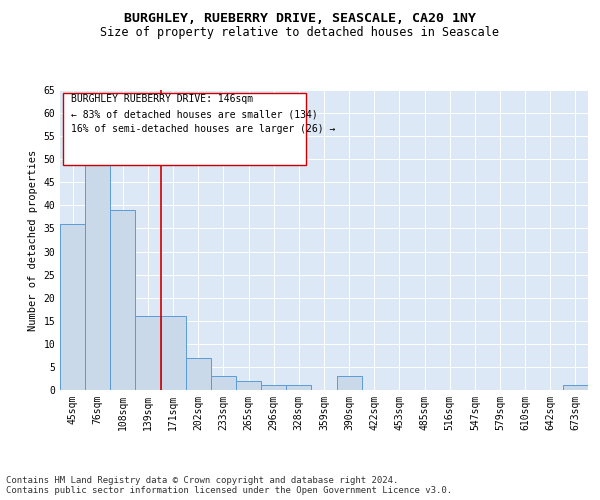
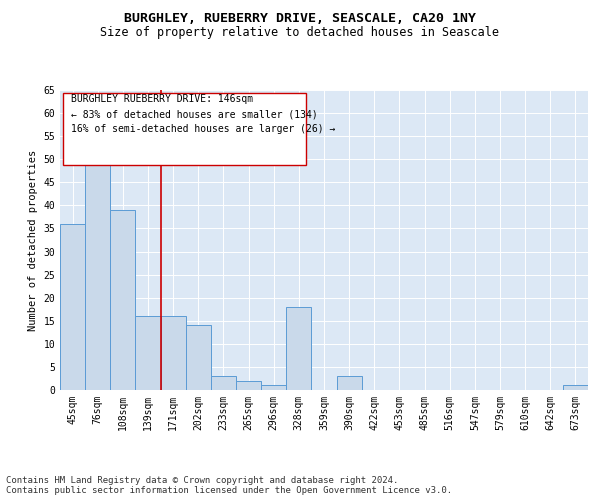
202sqm: 7 -> 14
328sqm: 1 -> 18
